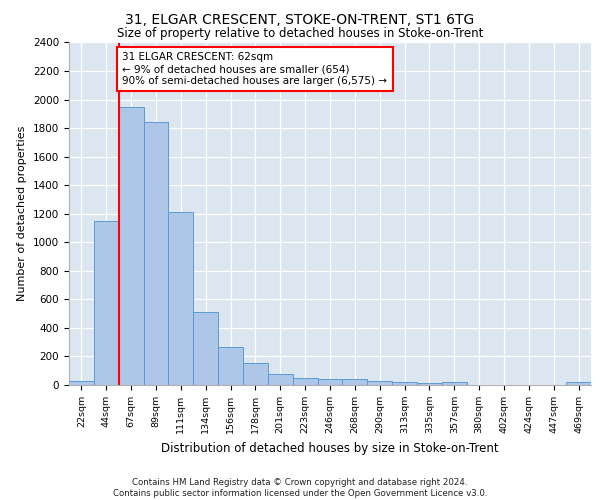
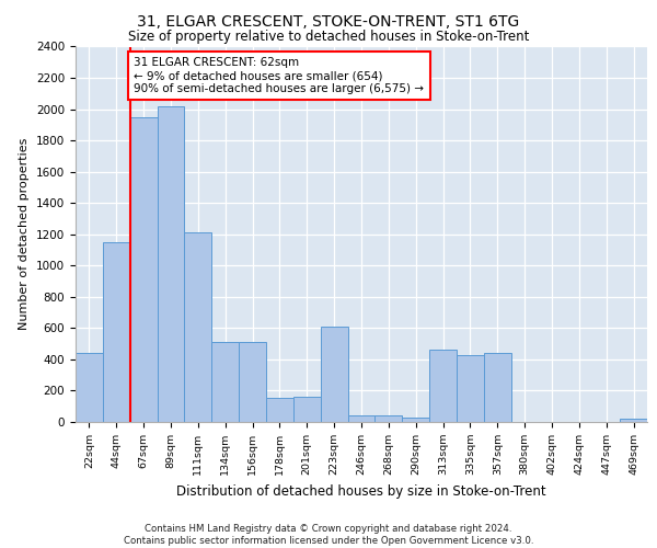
22sqm: 30 -> 440
89sqm: 1840 -> 2020
156sqm: 260 -> 510
201sqm: 80 -> 160
223sqm: 50 -> 610
313sqm: 20 -> 460
335sqm: 20 -> 430
357sqm: 20 -> 440
